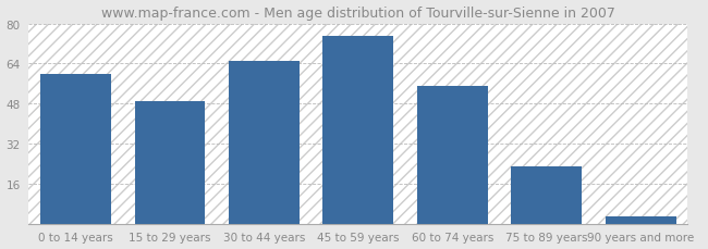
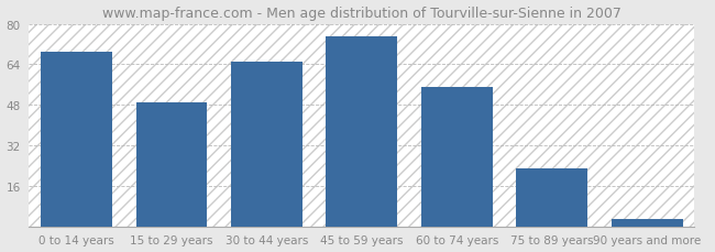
0 to 14 years: 60 -> 69
